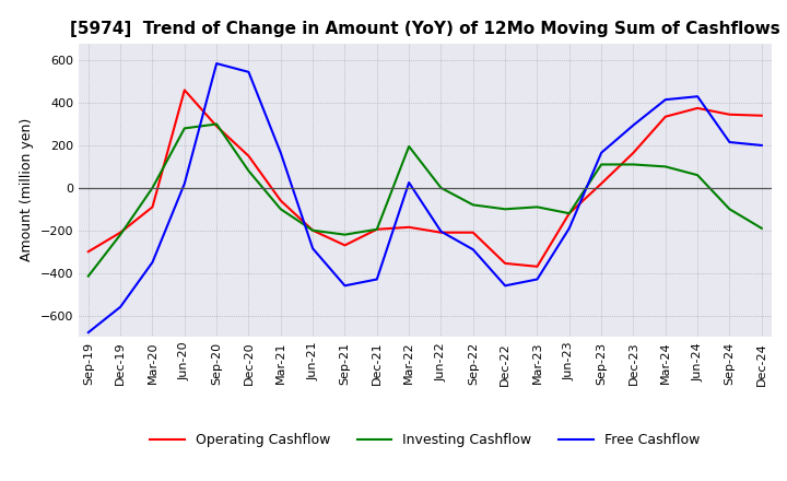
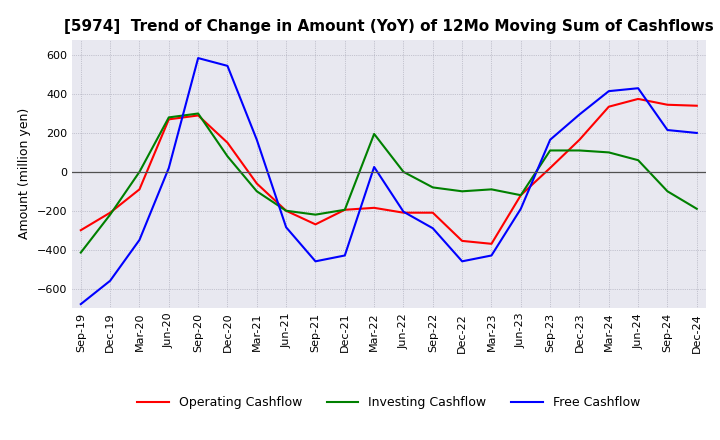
Operating Cashflow/Jun-20: 460 -> 270
